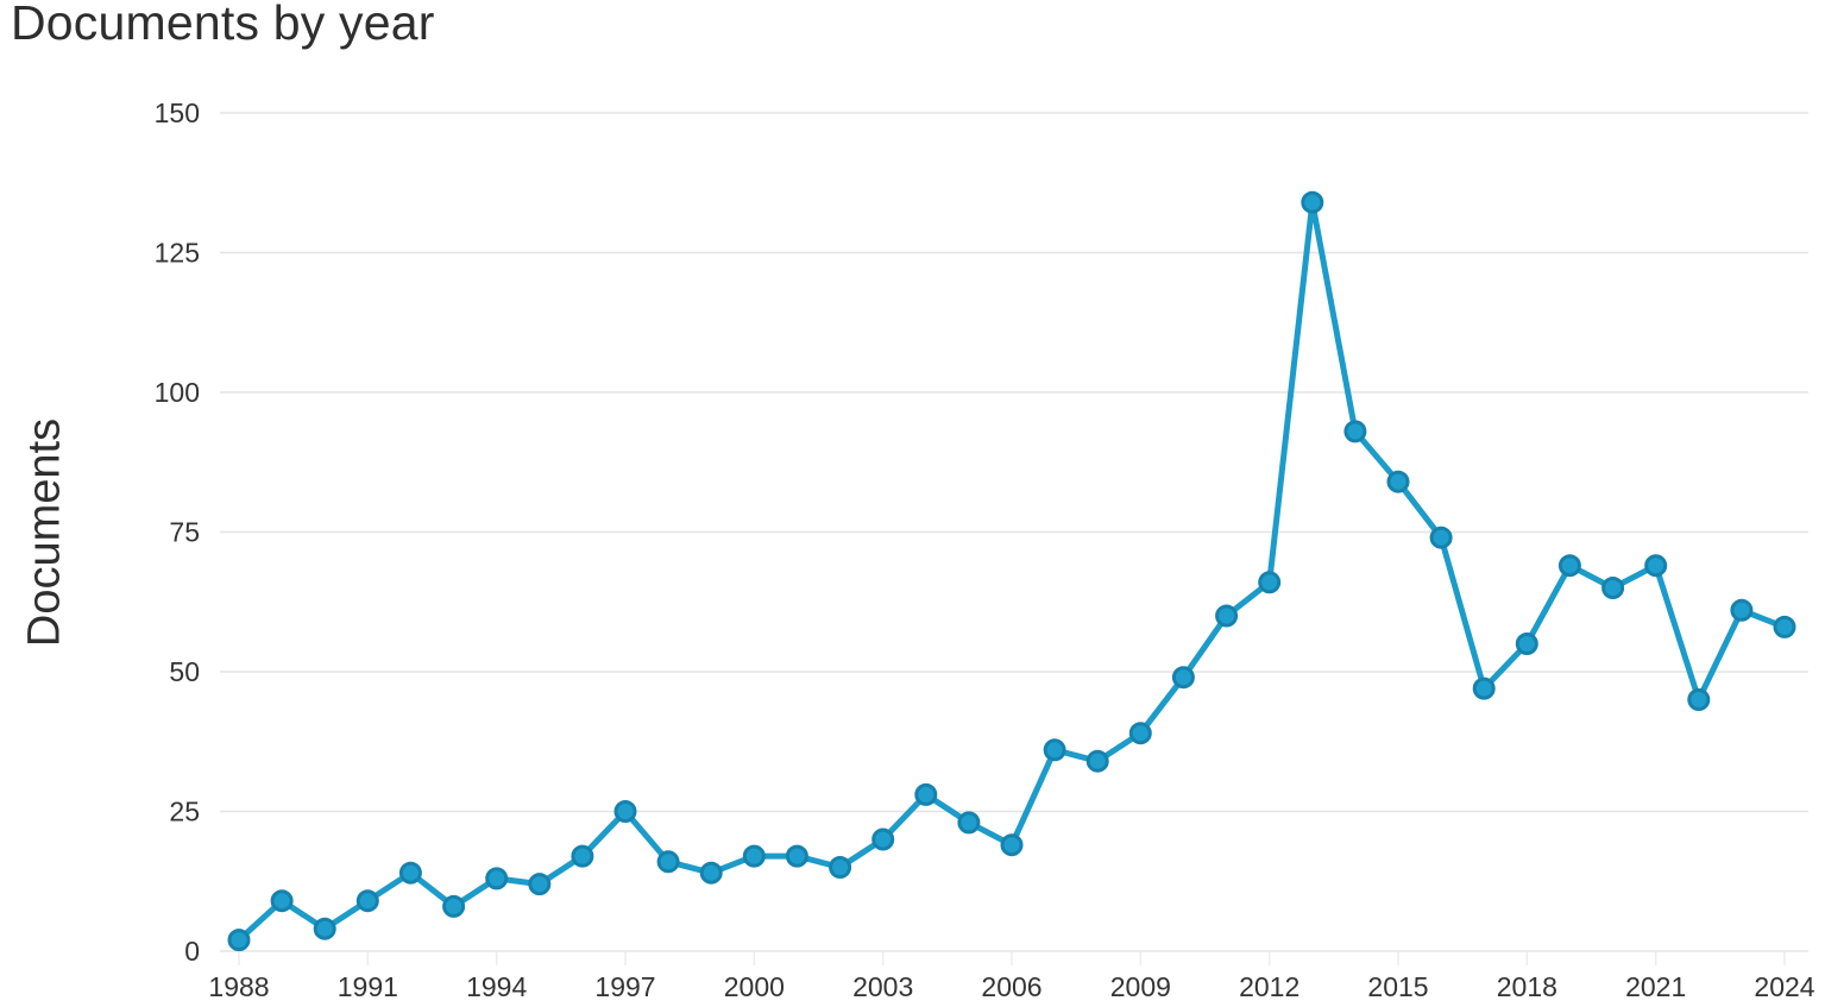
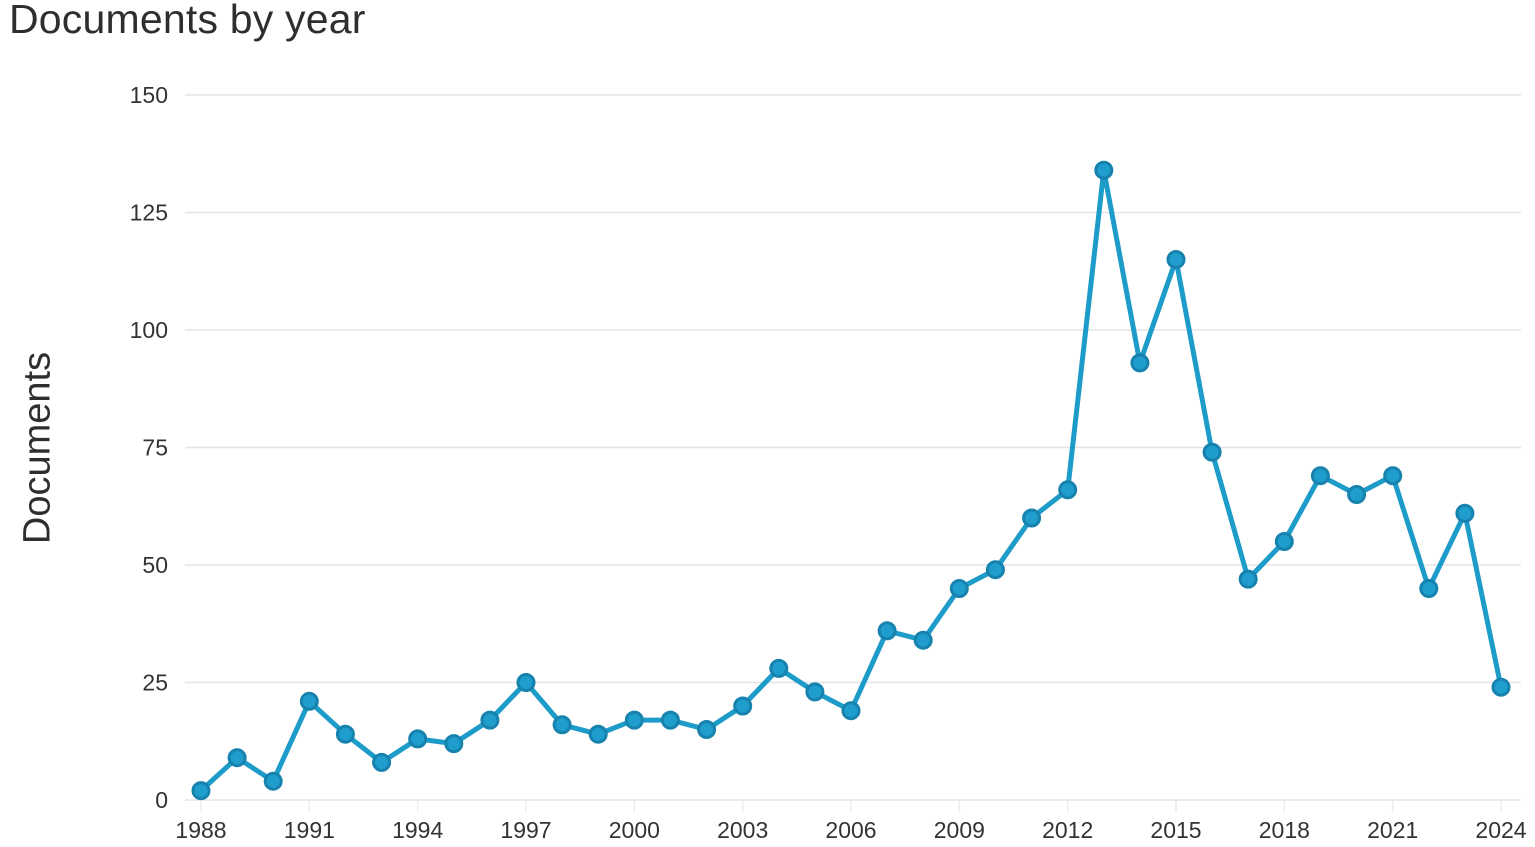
1991: 9 -> 21
2009: 39 -> 45
2015: 84 -> 115
2024: 58 -> 24
